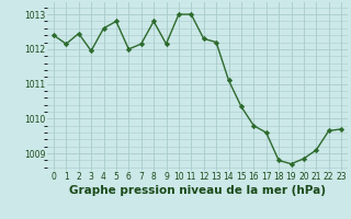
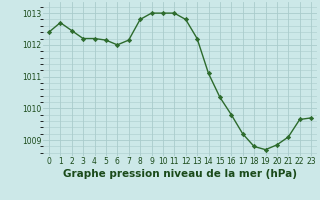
1: 1012.15 -> 1012.70
3: 1011.95 -> 1012.20
4: 1012.60 -> 1012.20
5: 1012.80 -> 1012.15
9: 1012.15 -> 1013.00
12: 1012.30 -> 1012.80
17: 1009.60 -> 1009.20
